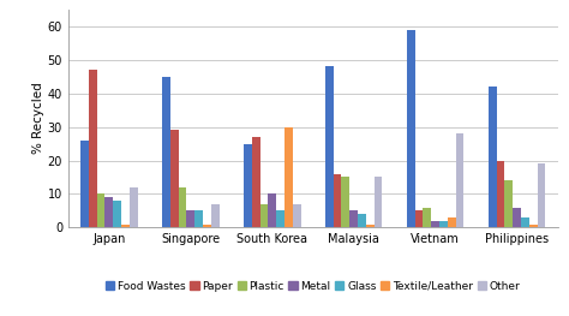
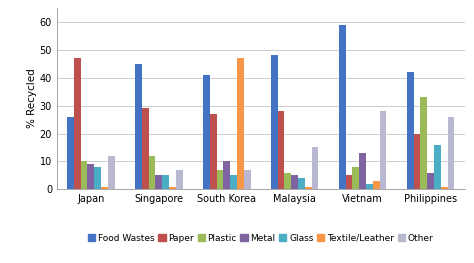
Food Wastes/South Korea: 25 -> 41
Textile/Leather/South Korea: 30 -> 47
Paper/Malaysia: 16 -> 28
Plastic/Malaysia: 15 -> 6
Plastic/Vietnam: 6 -> 8
Metal/Vietnam: 2 -> 13
Plastic/Philippines: 14 -> 33
Glass/Philippines: 3 -> 16
Other/Philippines: 19 -> 26
